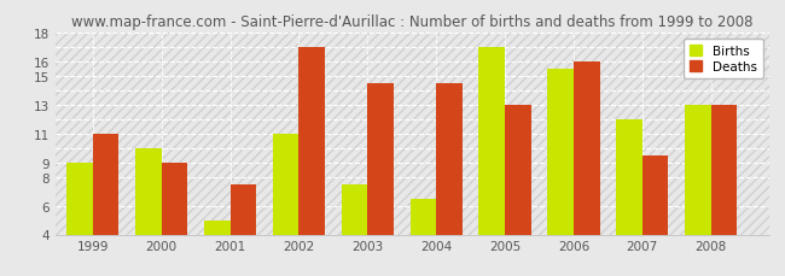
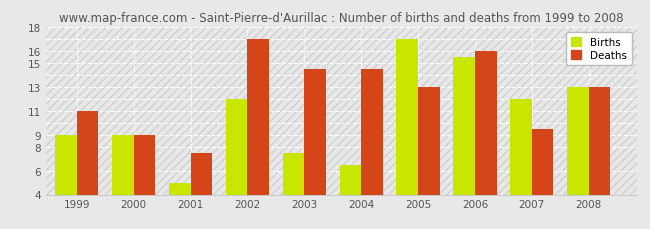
Births/2000: 10.0 -> 9.0
Births/2002: 11.0 -> 12.0
